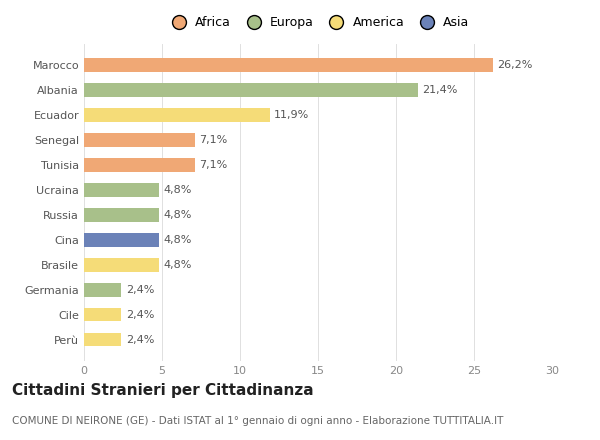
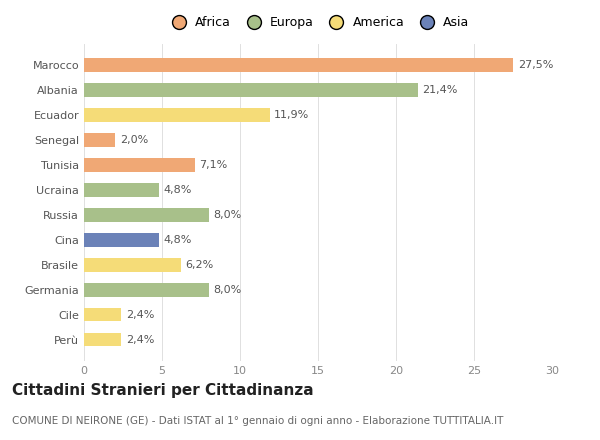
Marocco: 26,2% -> 27,5%
Senegal: 7,1% -> 2,0%
Russia: 4,8% -> 8,0%
Brasile: 4,8% -> 6,2%
Germania: 2,4% -> 8,0%
